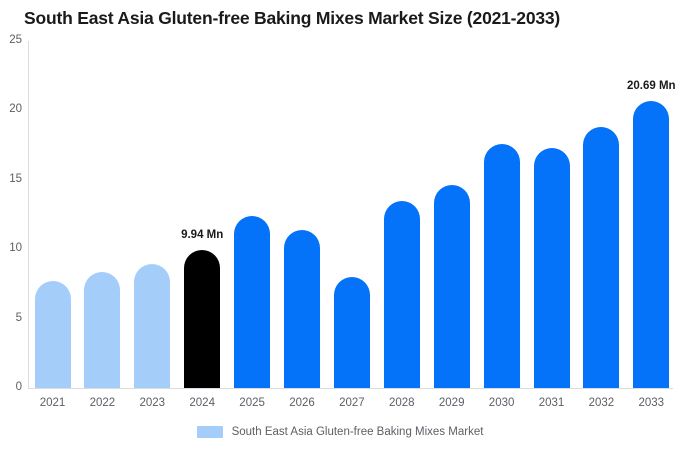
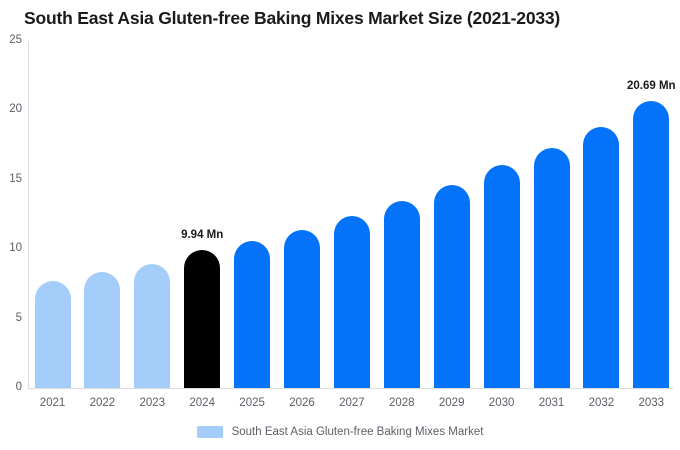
2025: 12.4 -> 10.6
2027: 8.0 -> 12.4
2030: 17.6 -> 16.1
